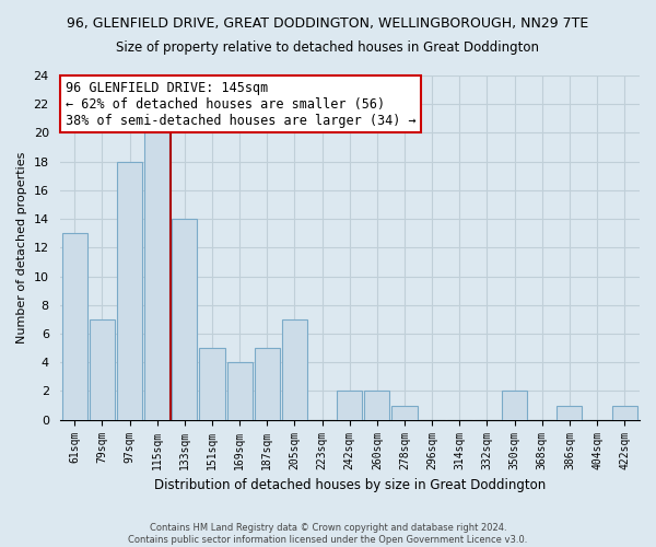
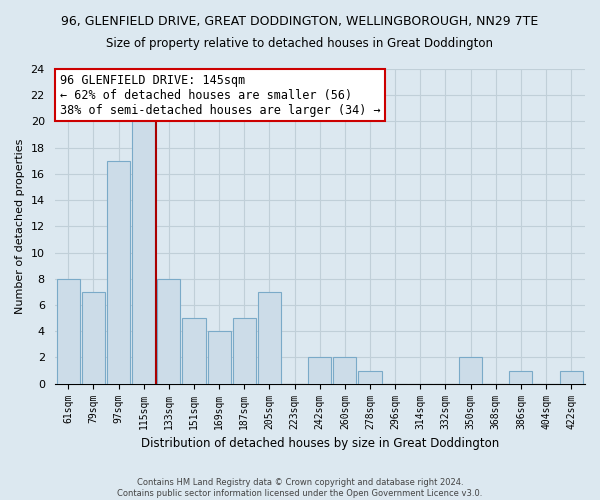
61sqm: 13 -> 8
97sqm: 18 -> 17
133sqm: 14 -> 8
